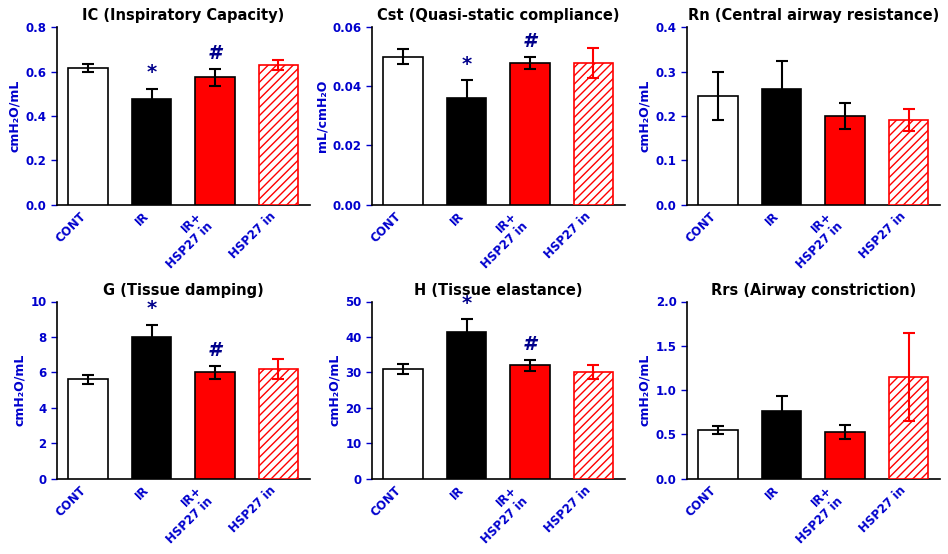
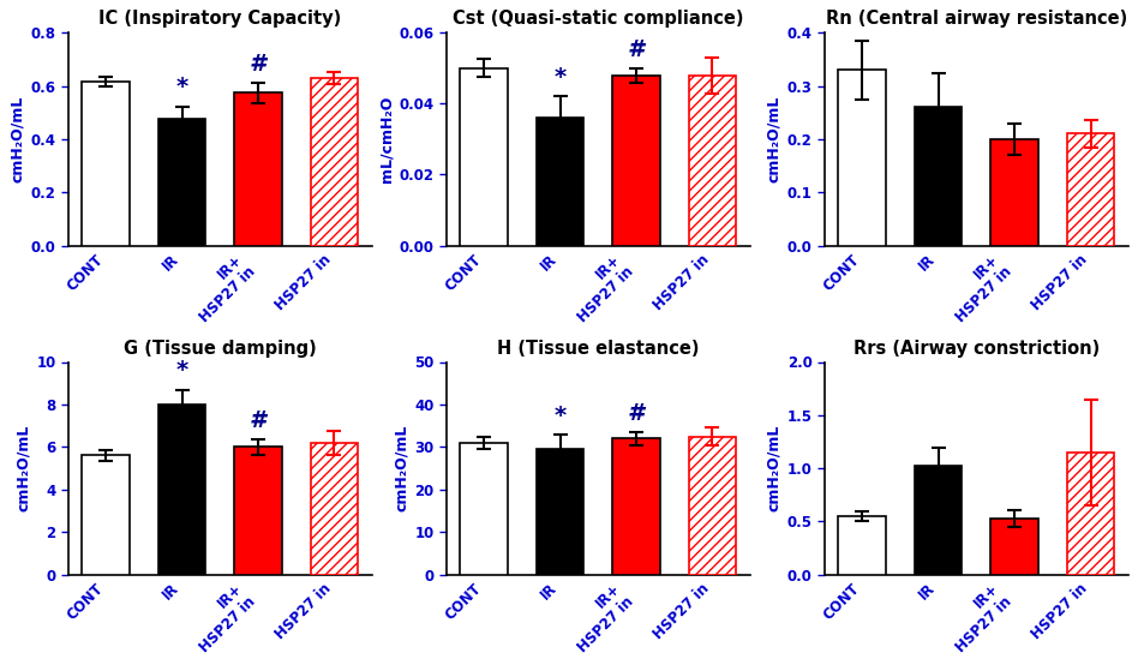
Rn (Central airway resistance)/CONT: 0.245 -> 0.330
Rn (Central airway resistance)/HSP27 in: 0.190 -> 0.210
H (Tissue elastance)/IR: 41.5 -> 29.5
H (Tissue elastance)/HSP27 in: 30.0 -> 32.5
Rrs (Airway constriction)/IR: 0.76 -> 1.02
